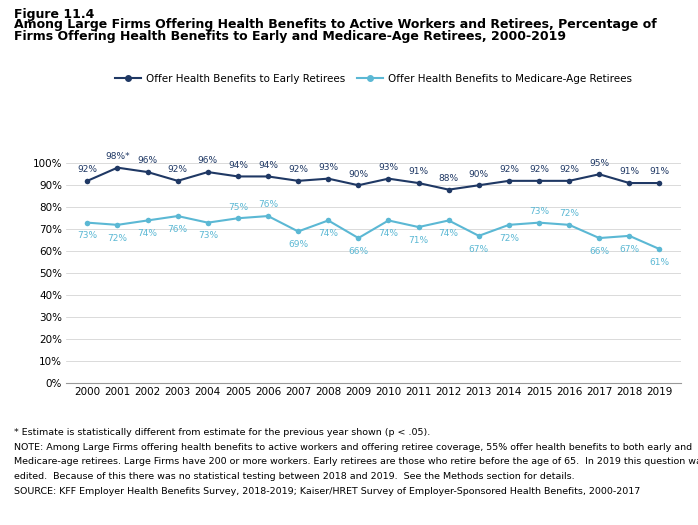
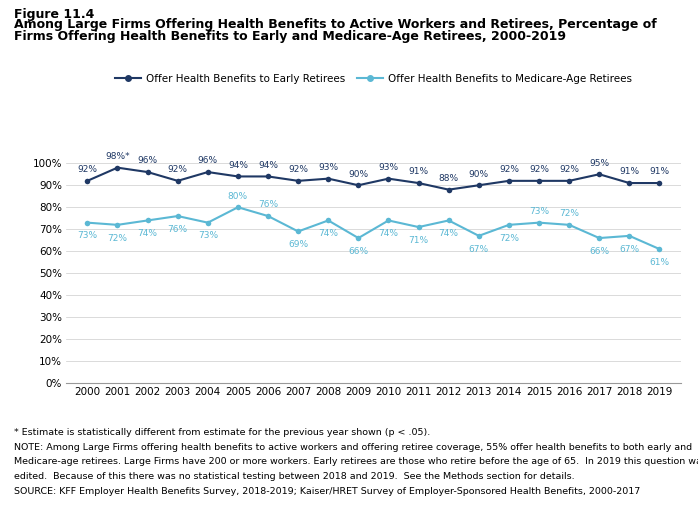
Offer Health Benefits to Medicare-Age Retirees/2005: 75% -> 80%
